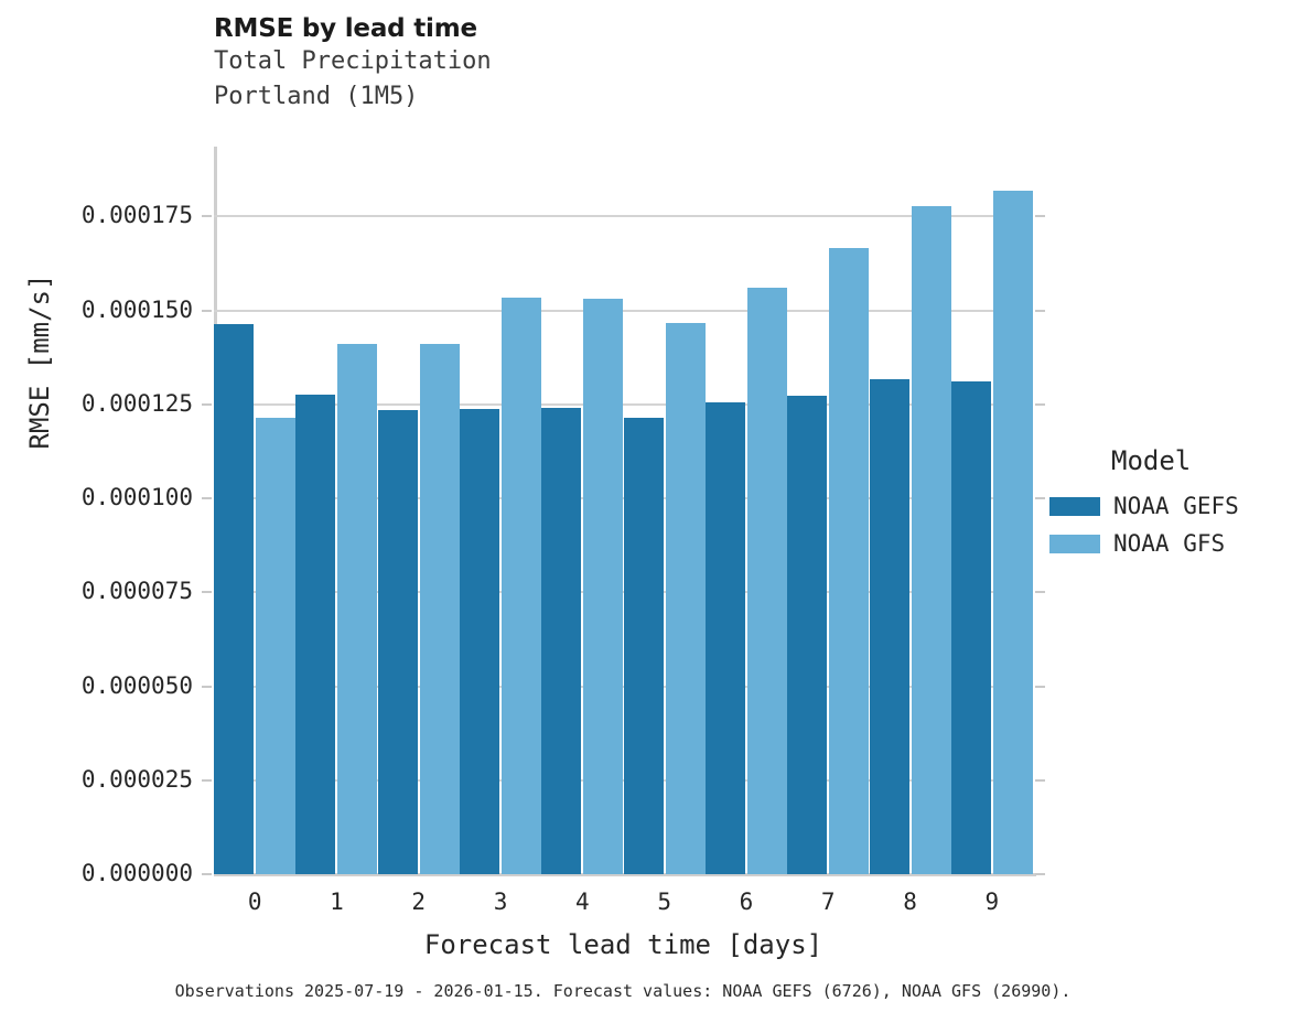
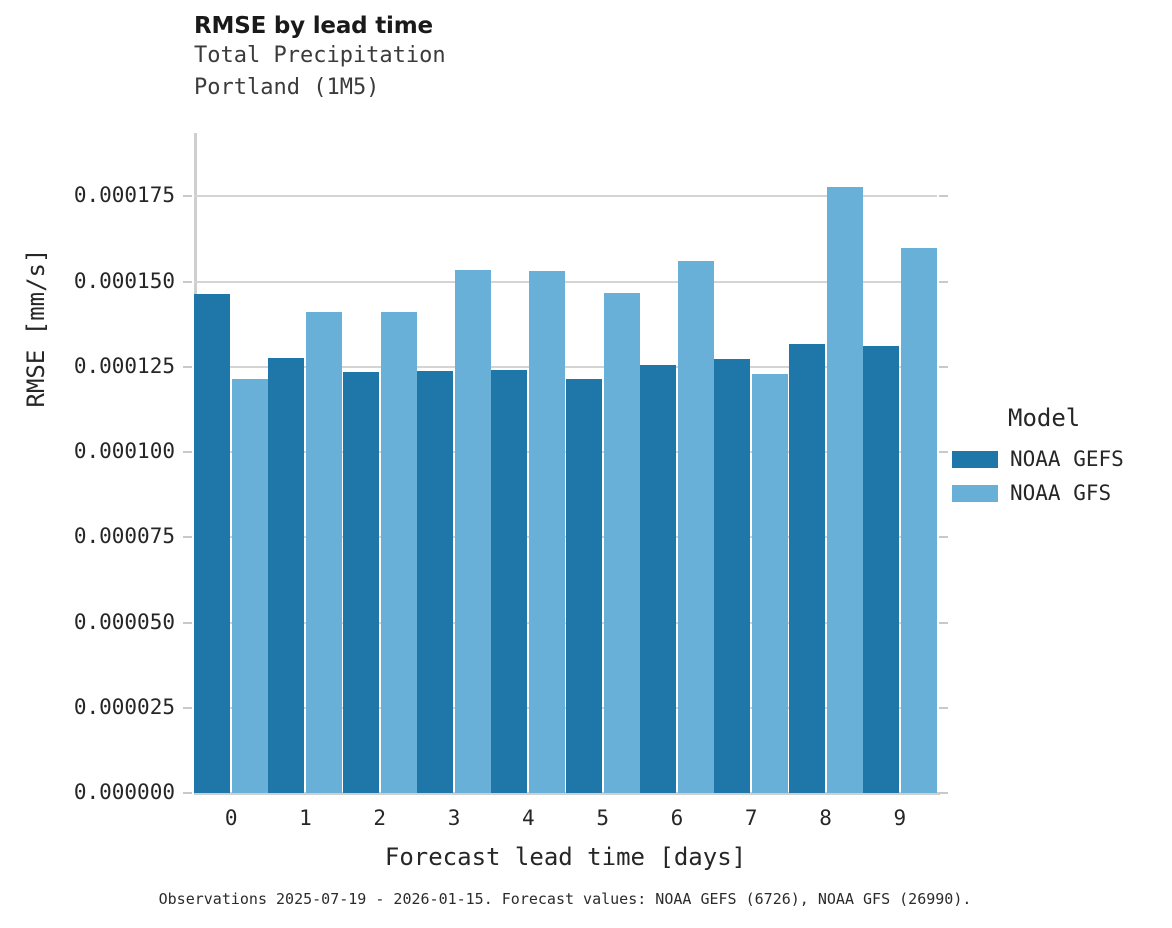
NOAA GFS/7: 0.000167 -> 0.000123
NOAA GFS/9: 0.000182 -> 0.000160
